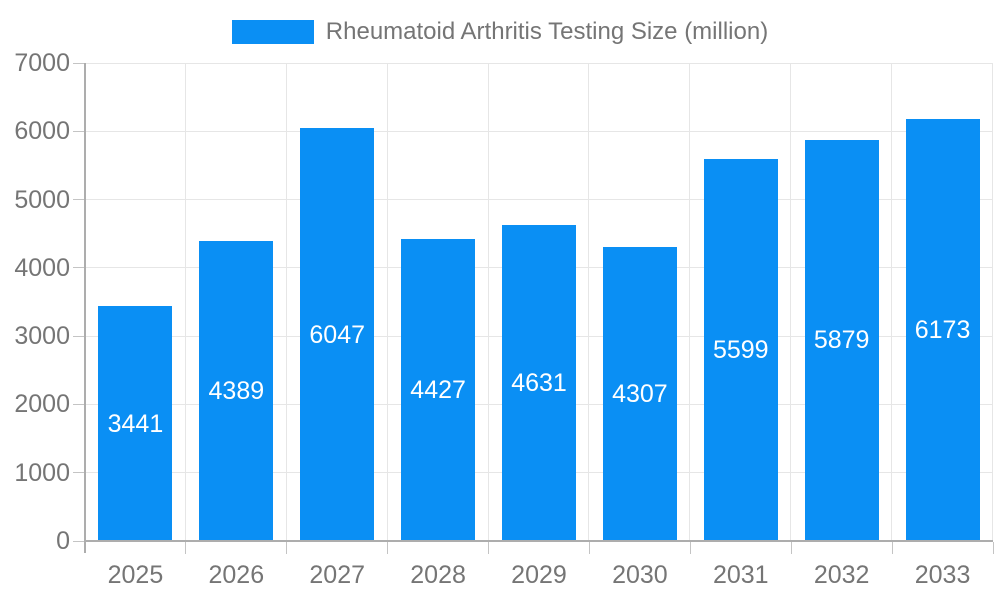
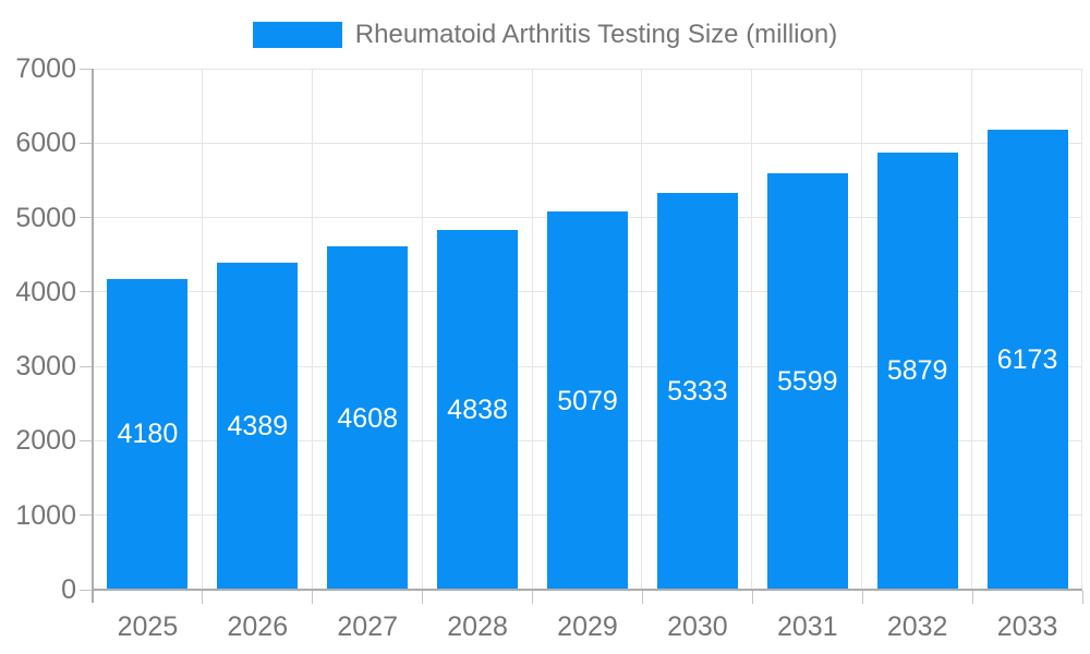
2025: 3441 -> 4180
2027: 6047 -> 4608
2028: 4427 -> 4838
2029: 4631 -> 5079
2030: 4307 -> 5333
